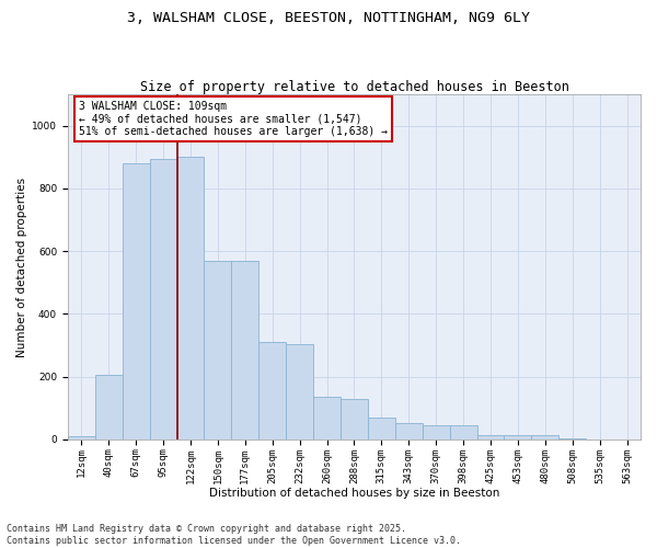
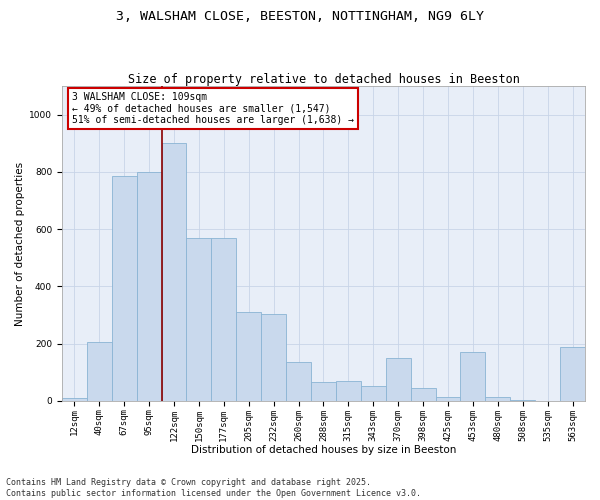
67sqm: 880 -> 785
95sqm: 895 -> 800
288sqm: 130 -> 65
370sqm: 45 -> 150
453sqm: 14 -> 170
563sqm: 1 -> 190
